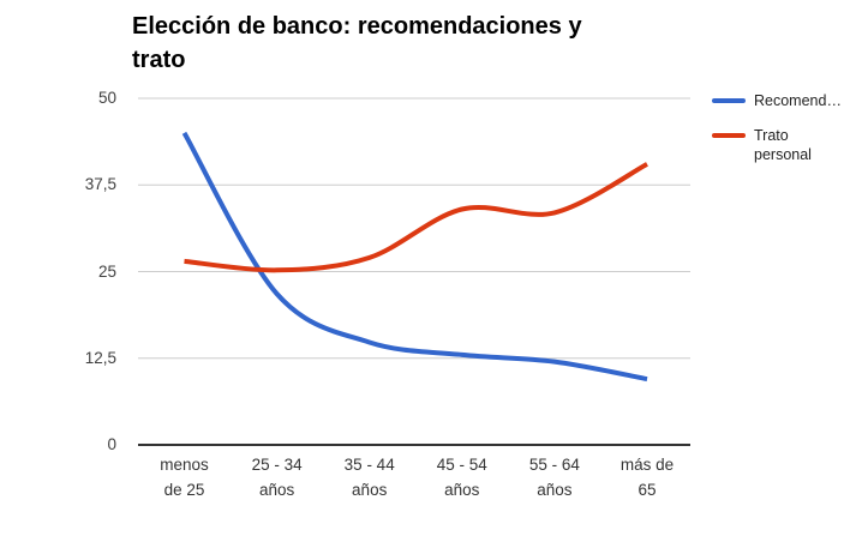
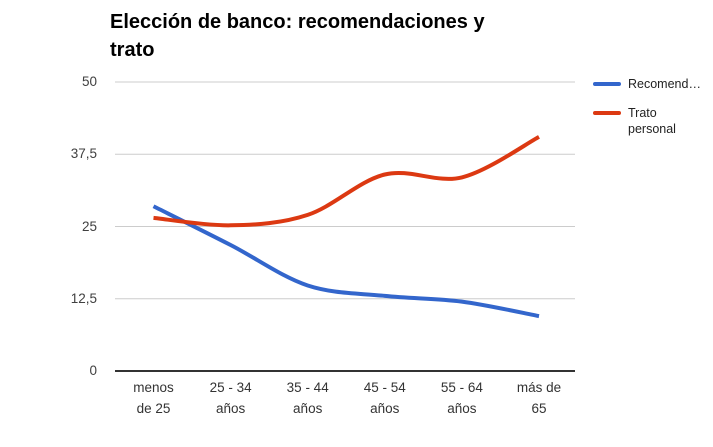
Recomend…/menos de 25: 45 -> 28
